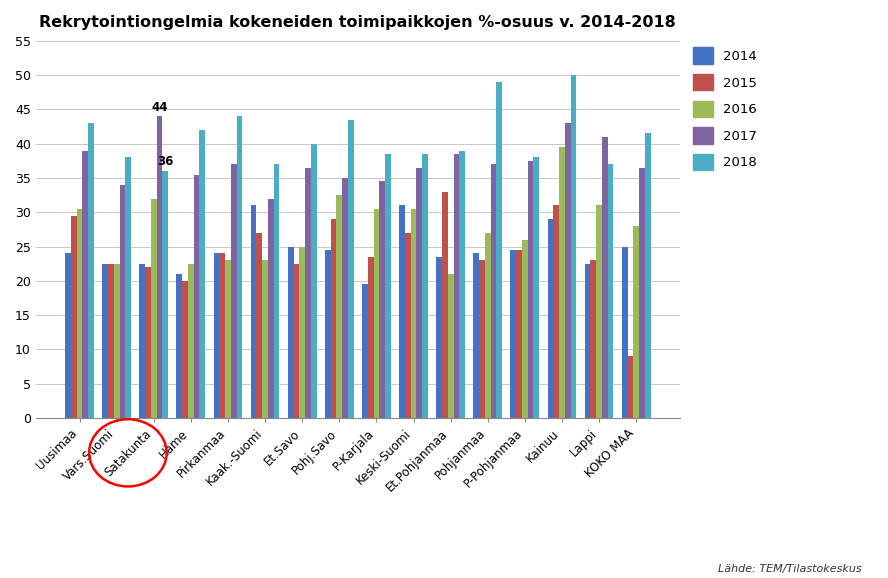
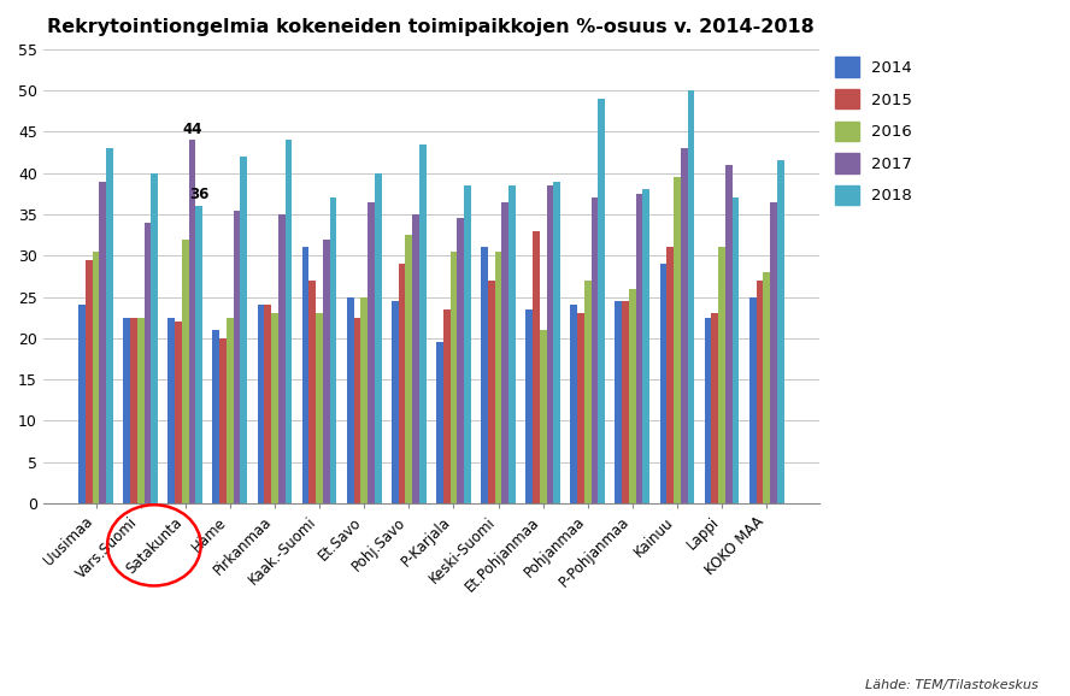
2018/Vars.Suomi: 38.0 -> 40.0
2017/Pirkanmaa: 37.0 -> 35.0
2015/KOKO MAA: 9.0 -> 27.0
